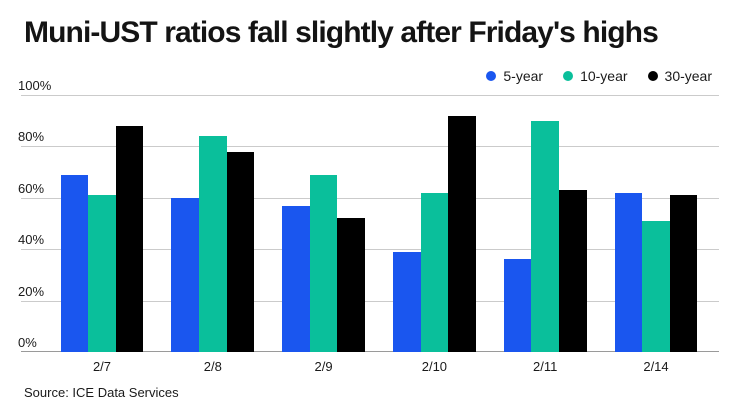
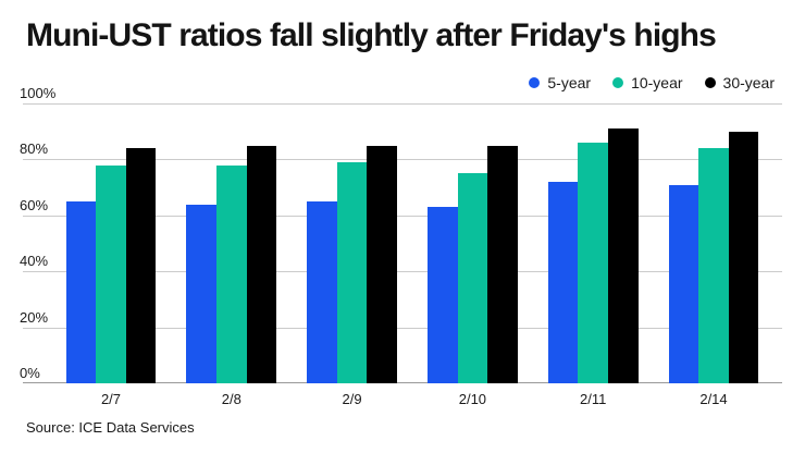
5-year/2/7: 69% -> 65%
10-year/2/7: 61% -> 78%
30-year/2/7: 88% -> 84%
5-year/2/8: 60% -> 64%
10-year/2/8: 84% -> 78%
30-year/2/8: 78% -> 85%
5-year/2/9: 57% -> 65%
10-year/2/9: 69% -> 79%
30-year/2/9: 52% -> 85%
5-year/2/10: 39% -> 63%
10-year/2/10: 62% -> 75%
30-year/2/10: 92% -> 85%
5-year/2/11: 36% -> 72%
10-year/2/11: 90% -> 86%
30-year/2/11: 63% -> 91%
5-year/2/14: 62% -> 71%
10-year/2/14: 51% -> 84%
30-year/2/14: 61% -> 90%
